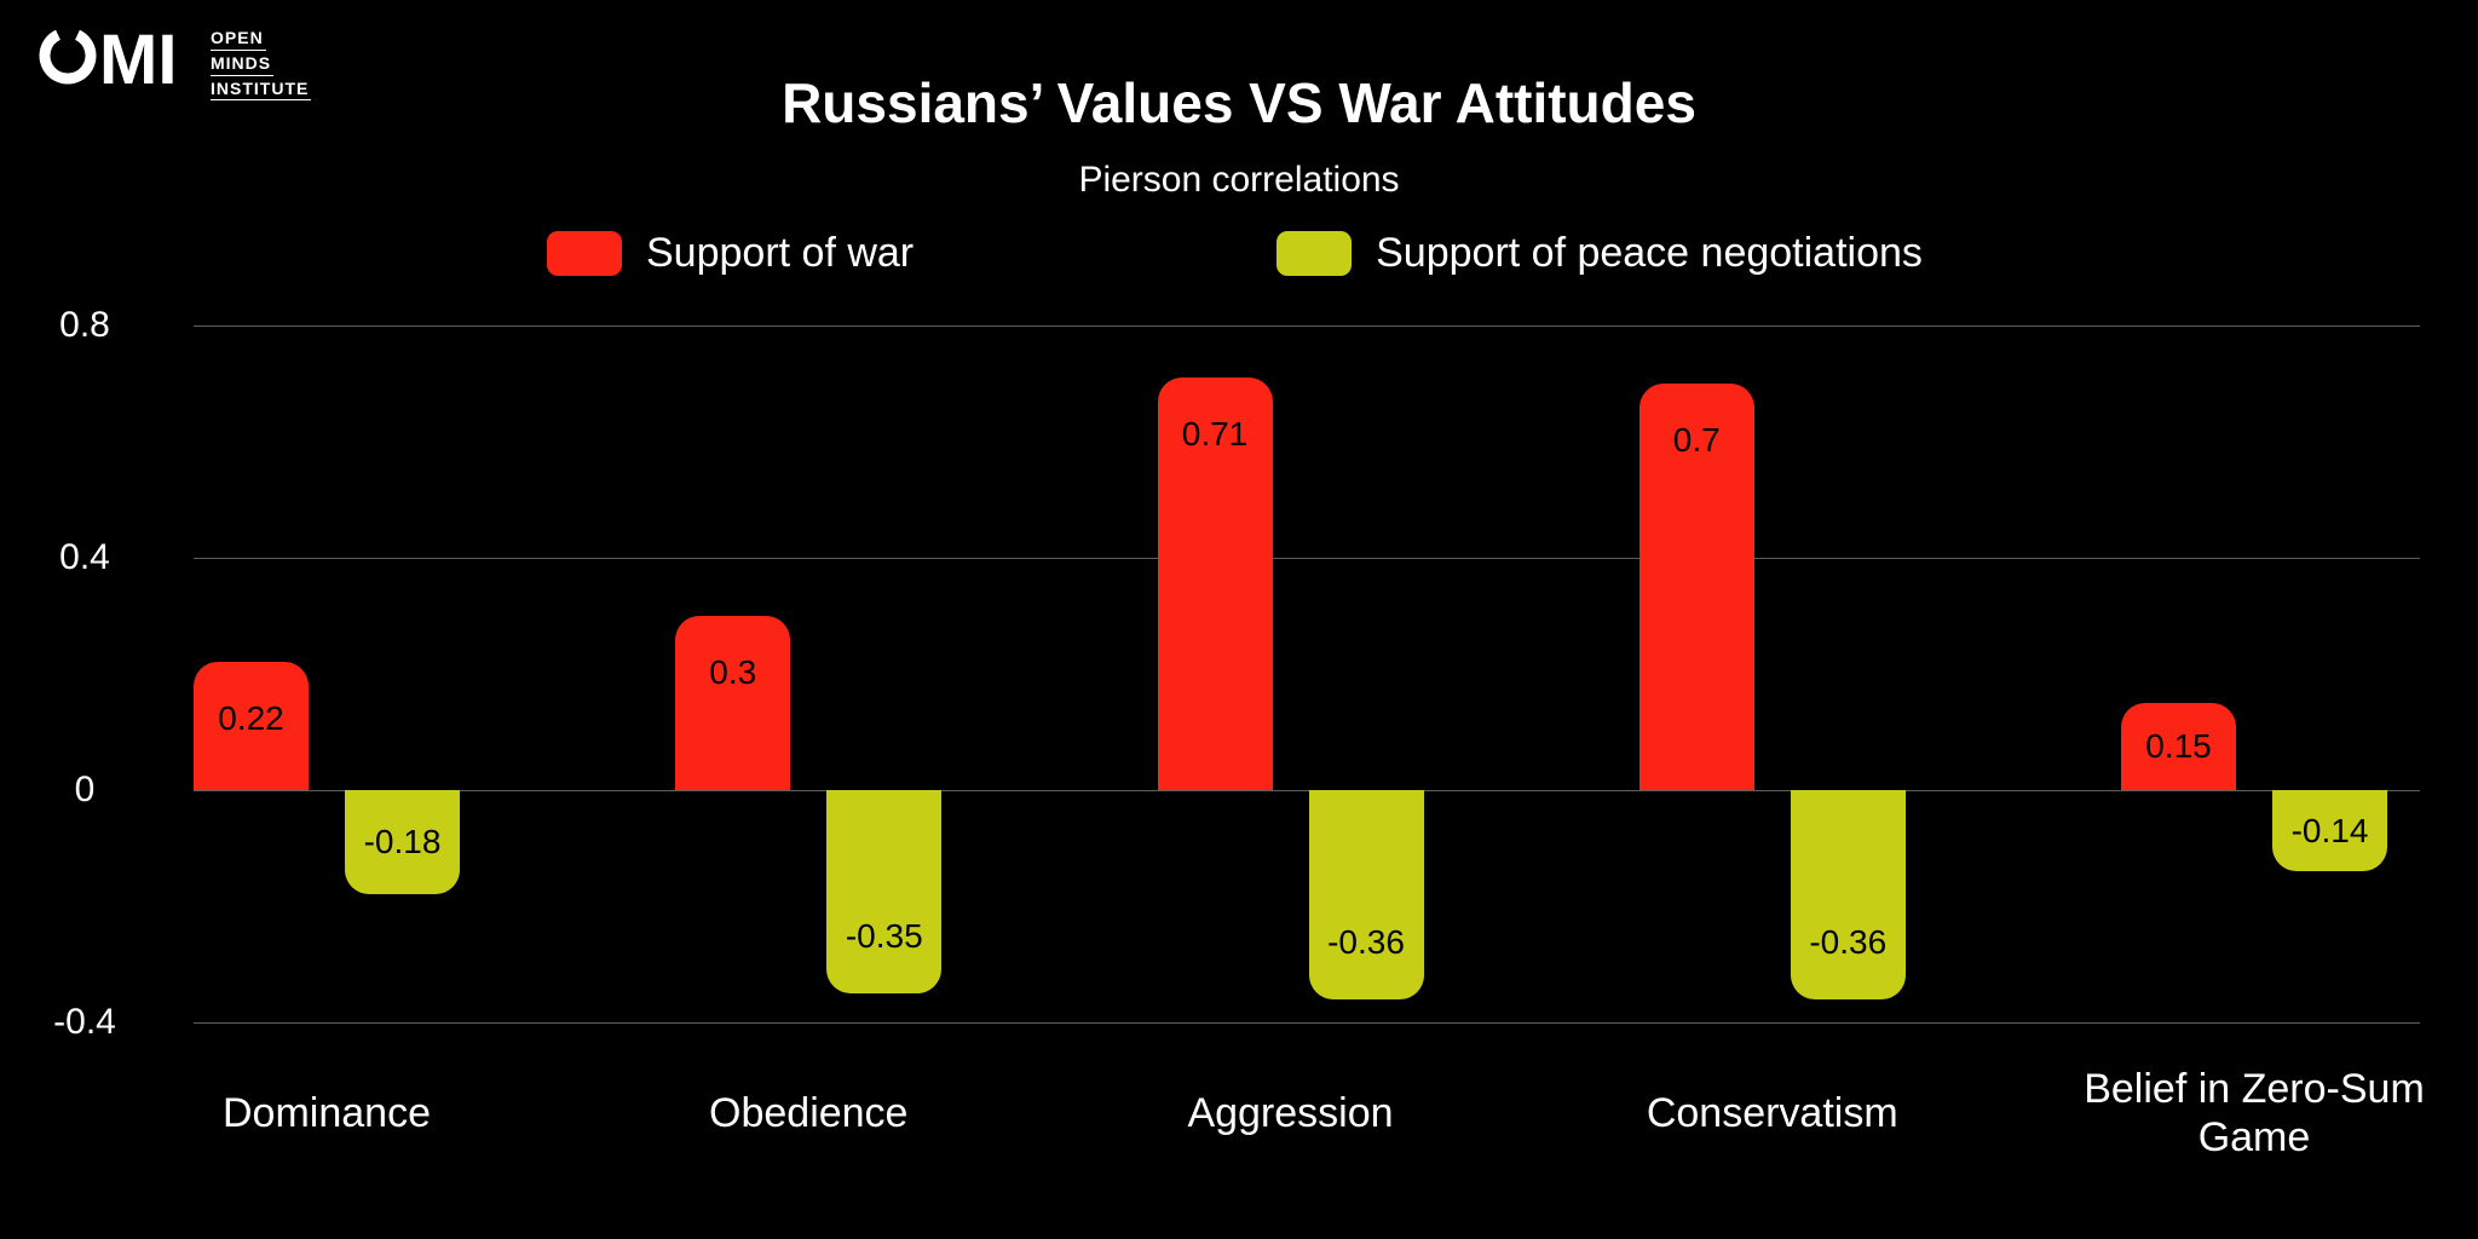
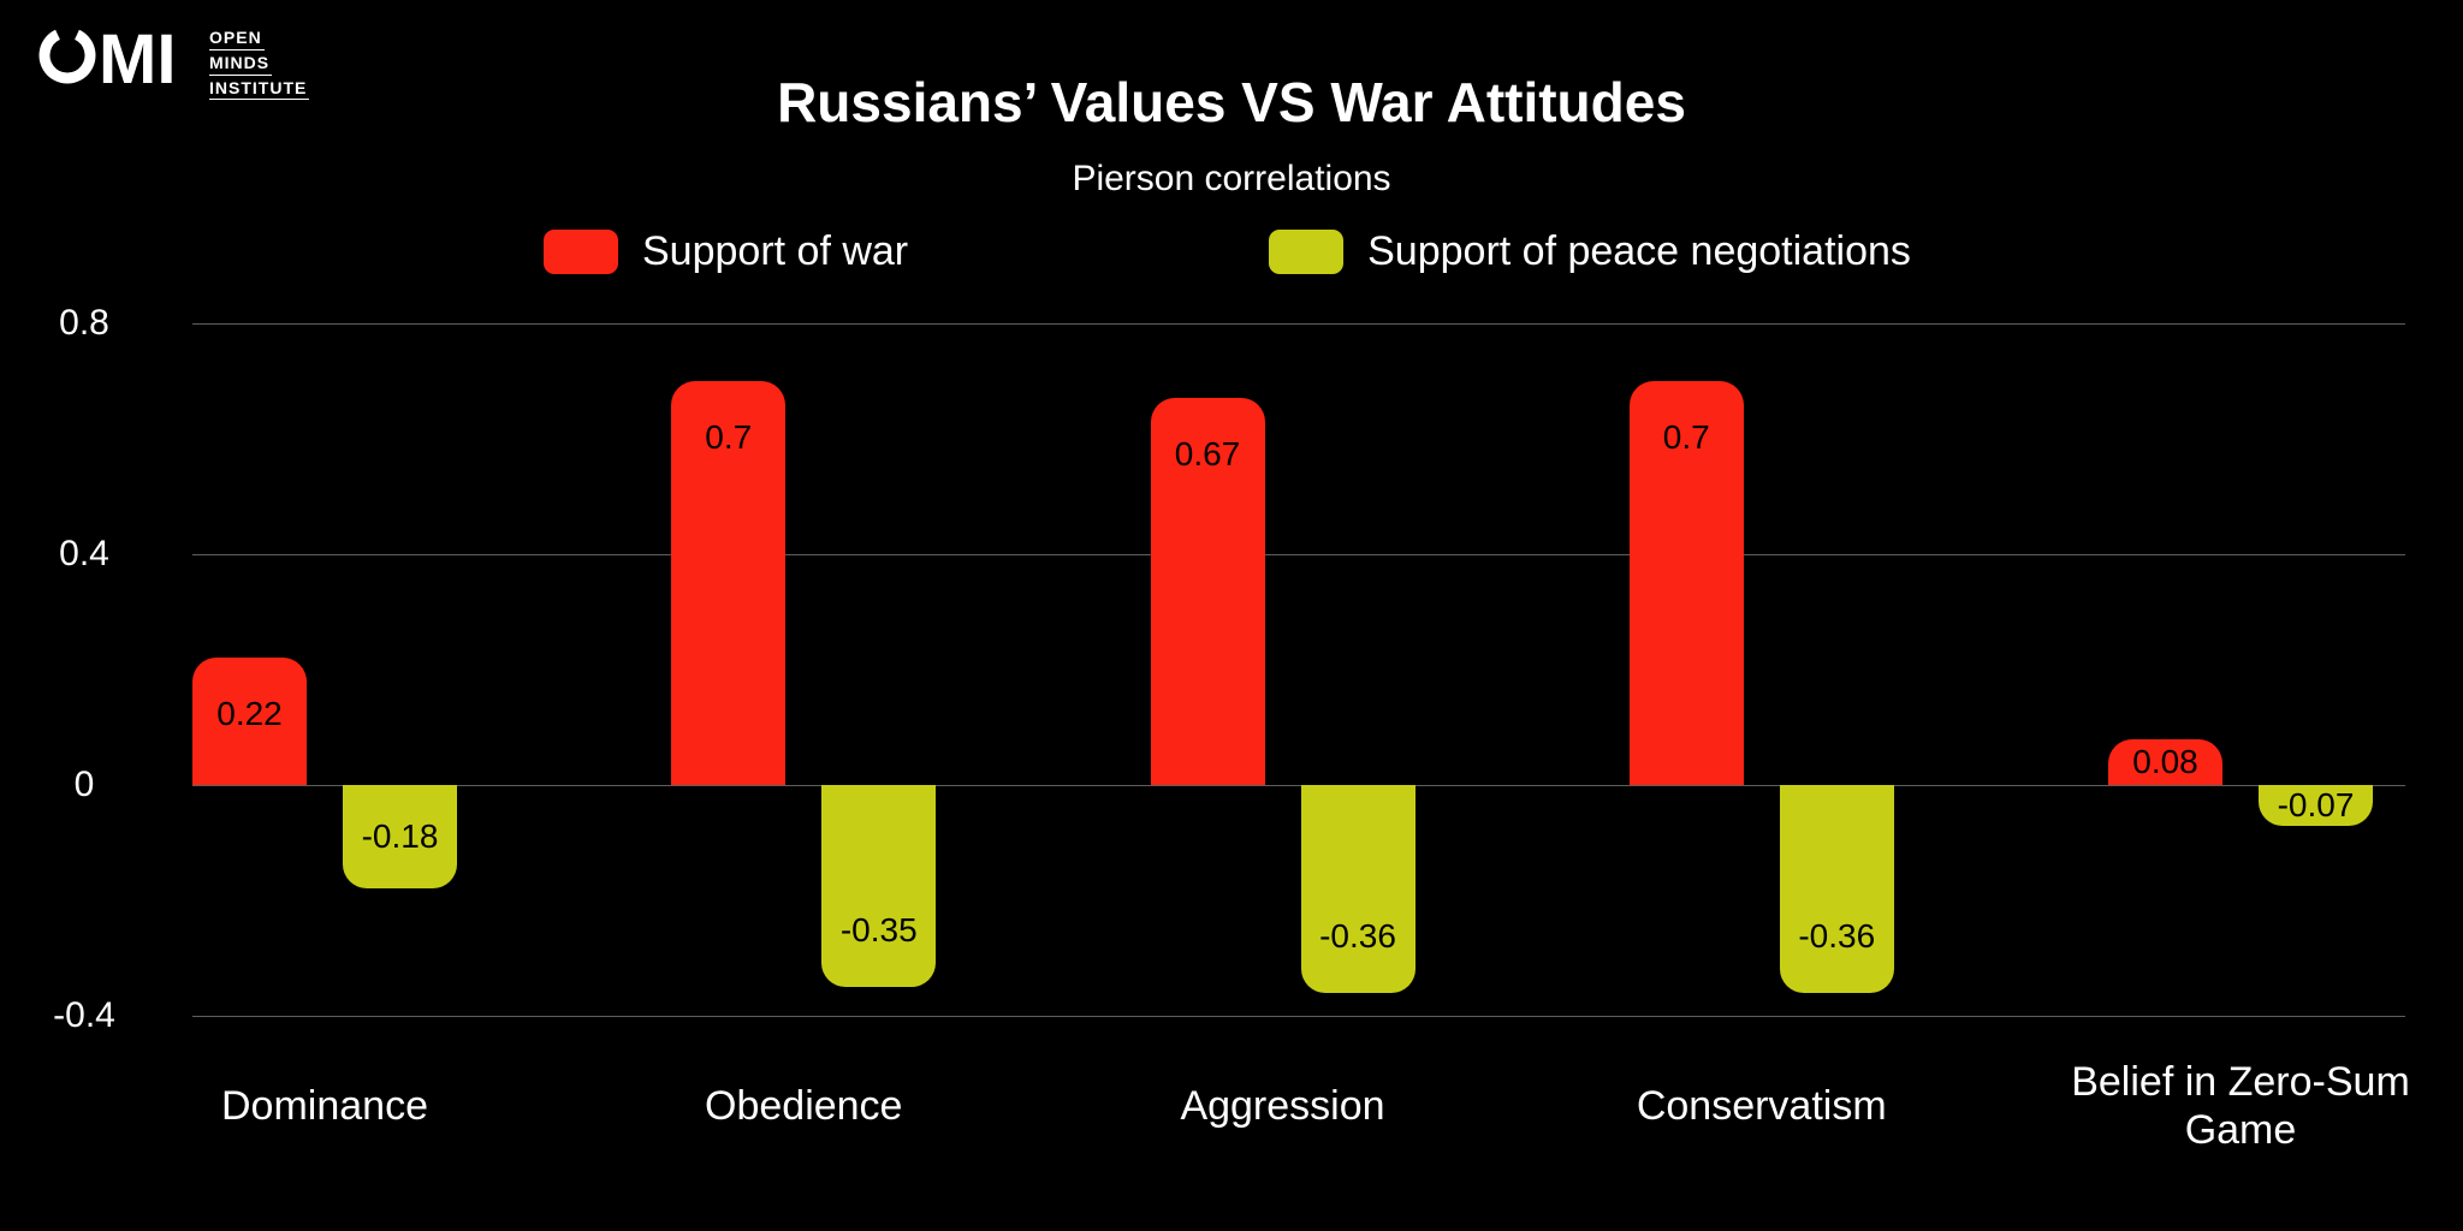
Support of war/Obedience: 0.3 -> 0.7
Support of war/Aggression: 0.71 -> 0.67
Support of war/Belief in Zero-Sum Game: 0.15 -> 0.08
Support of peace negotiations/Belief in Zero-Sum Game: -0.14 -> -0.07
